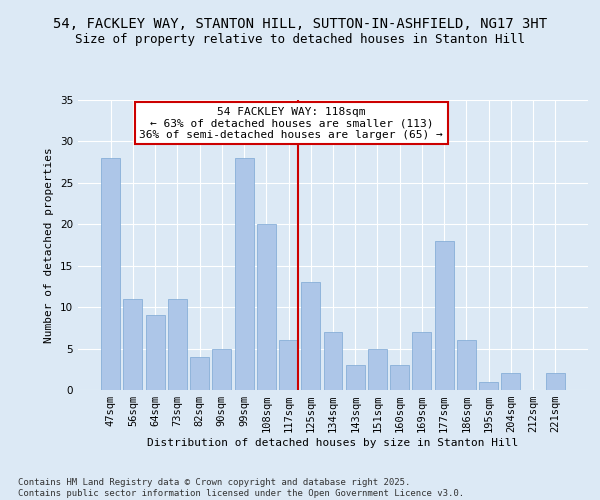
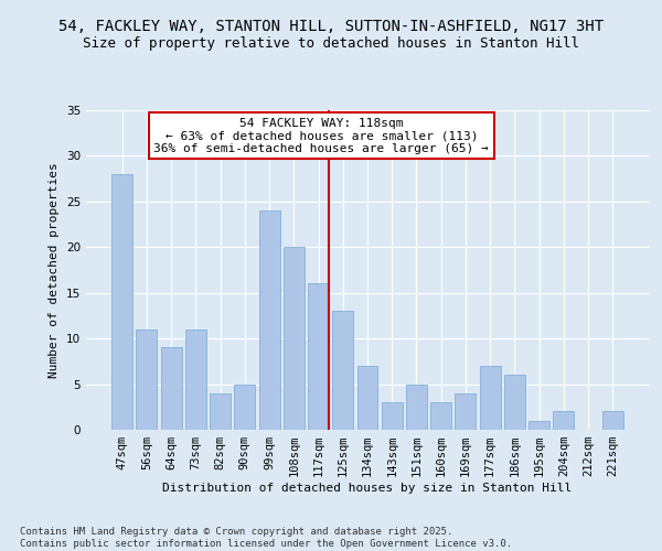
99sqm: 28 -> 24
117sqm: 6 -> 16
169sqm: 7 -> 4
177sqm: 18 -> 7
